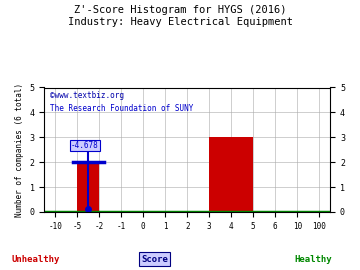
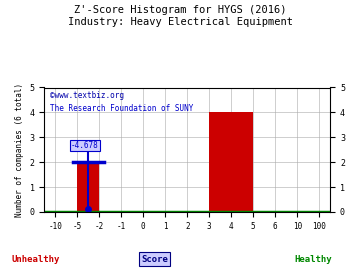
4: 3 -> 4
